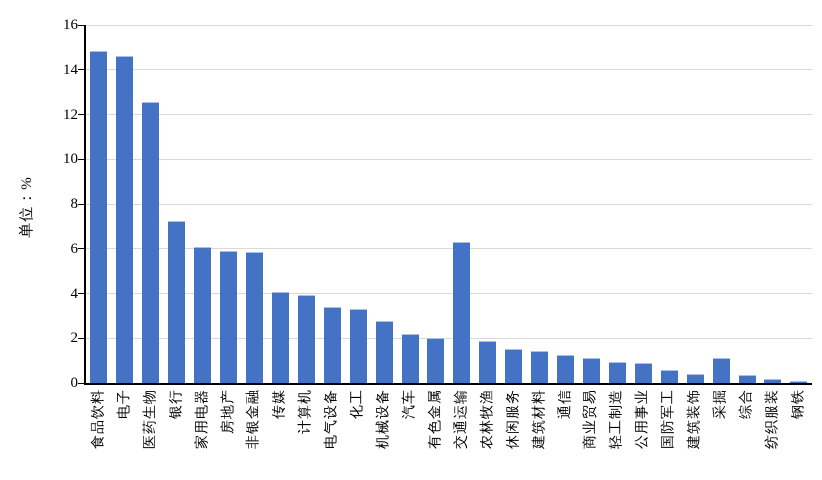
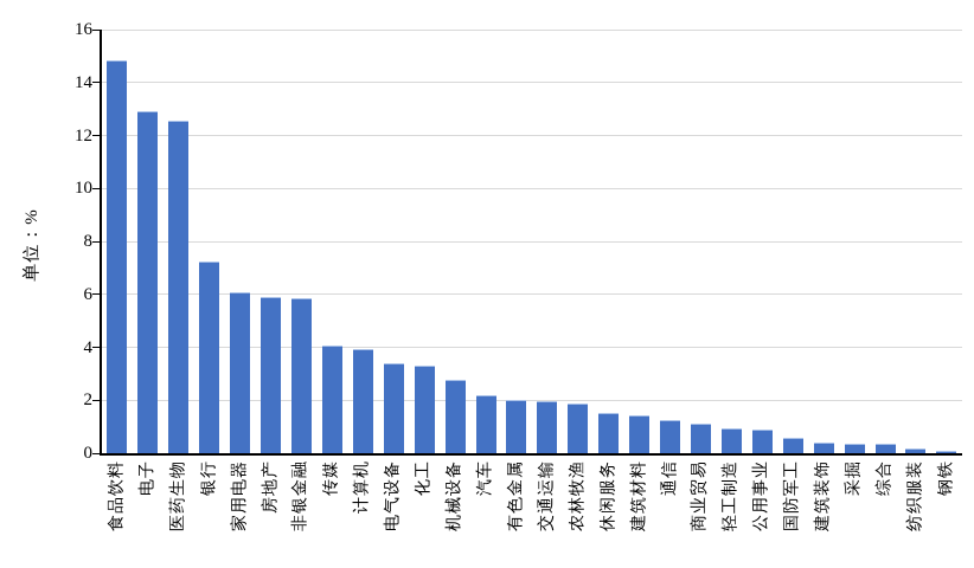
电子: 14.6 -> 12.9
交通运输: 6.3 -> 1.9
采掘: 1.1 -> 0.3
